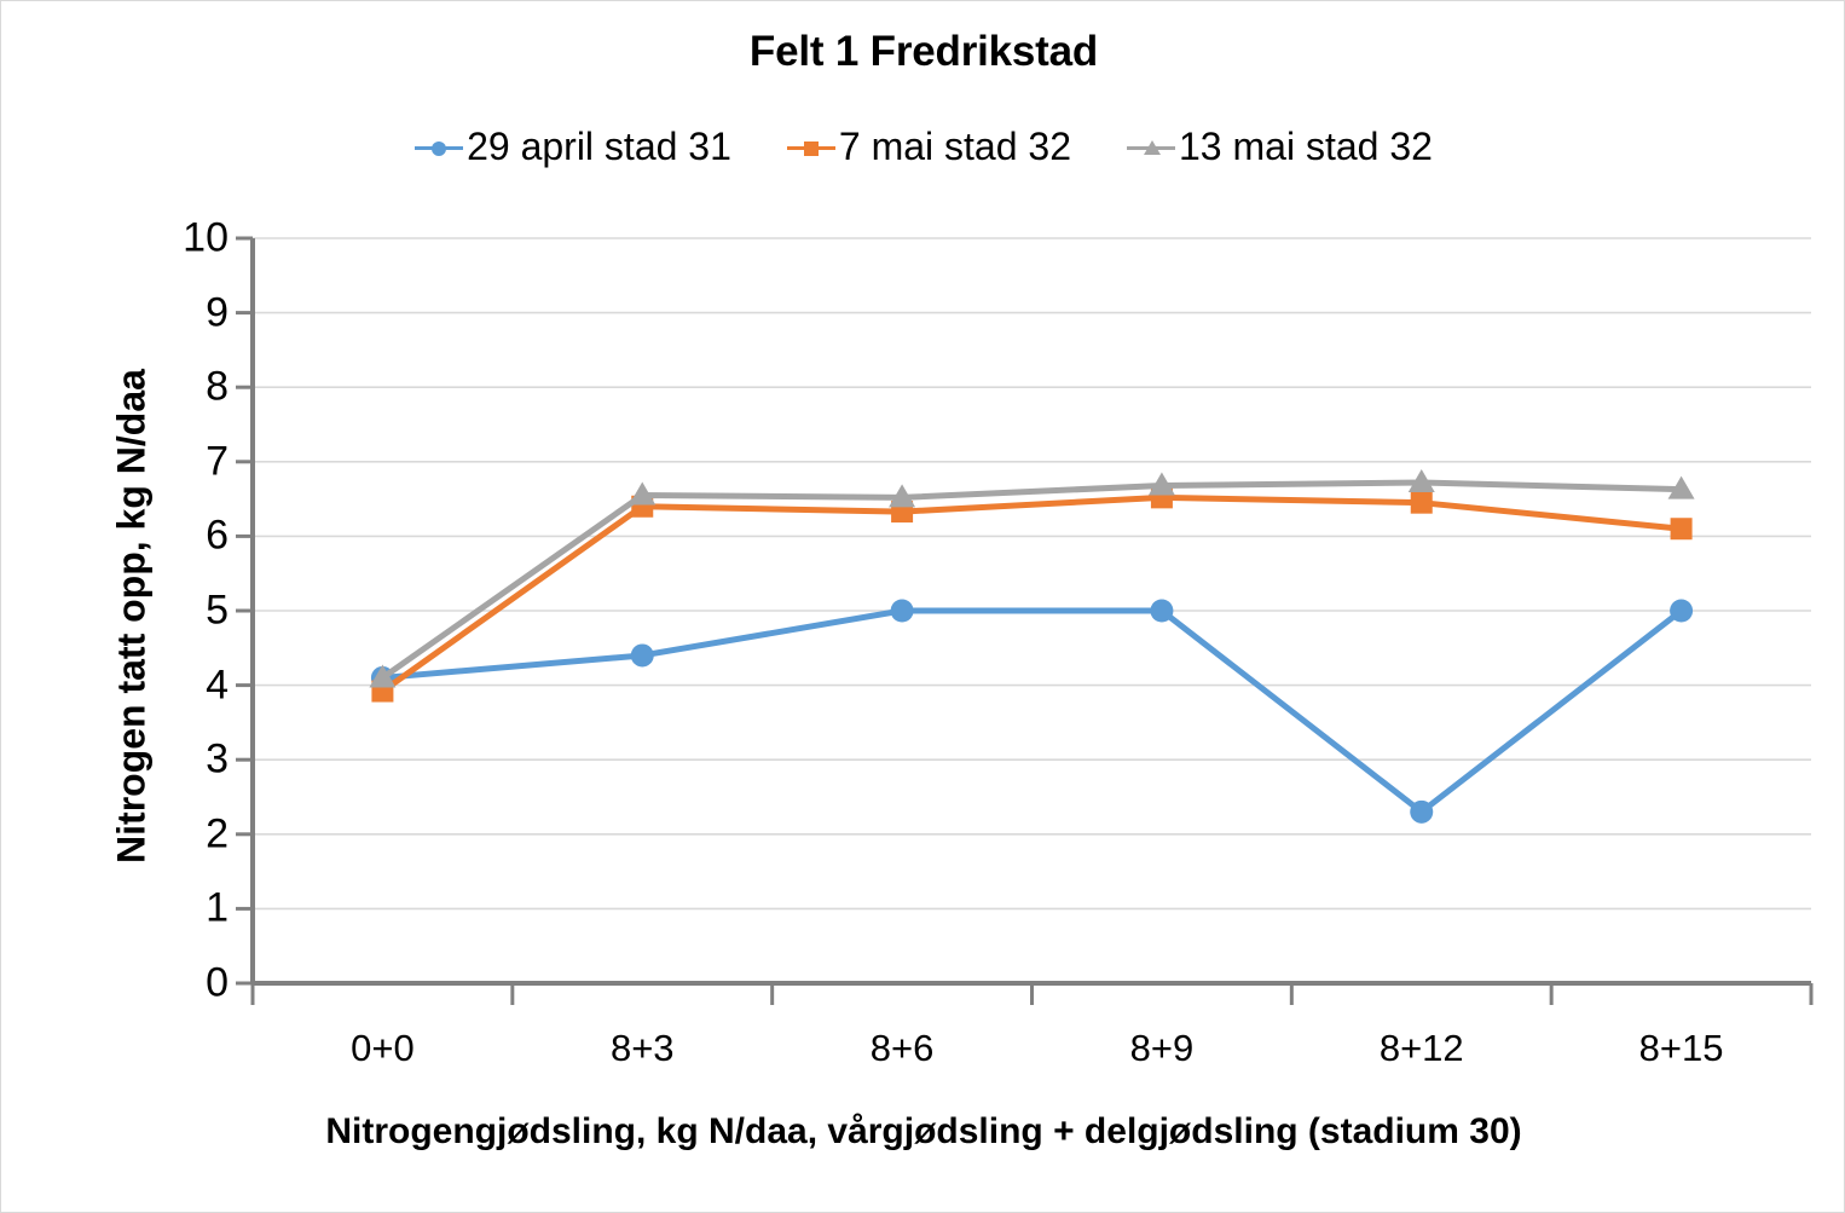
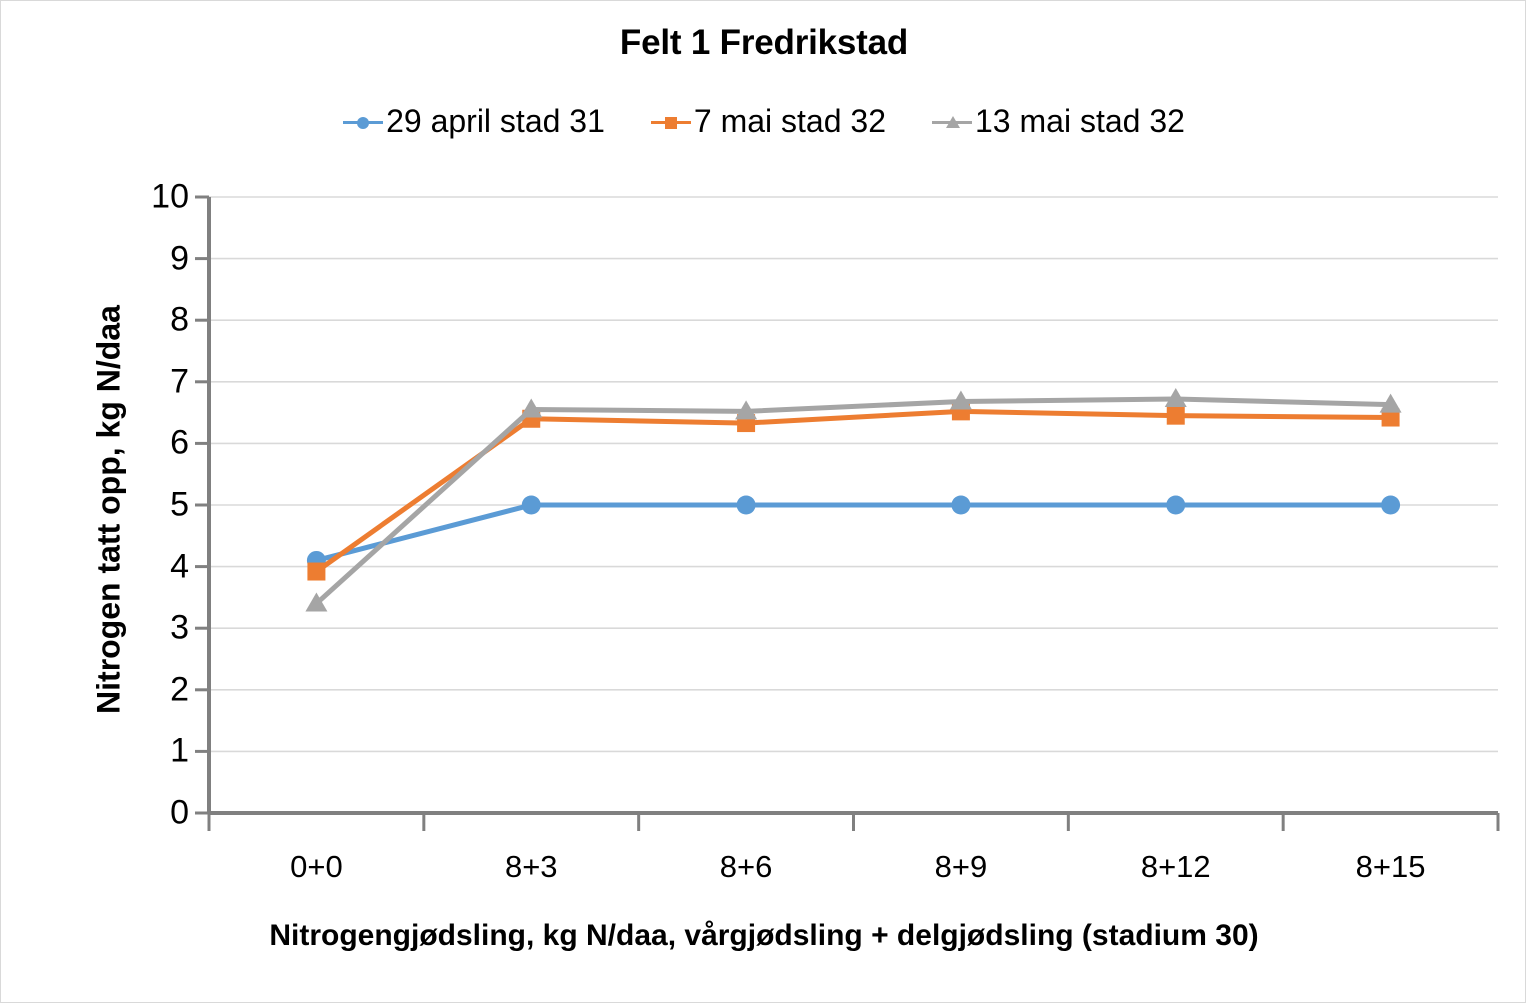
13 mai stad 32/0+0: 4.1 -> 3.4
29 april stad 31/8+3: 4.4 -> 5.0
29 april stad 31/8+12: 2.3 -> 5.0
7 mai stad 32/8+15: 6.1 -> 6.4
